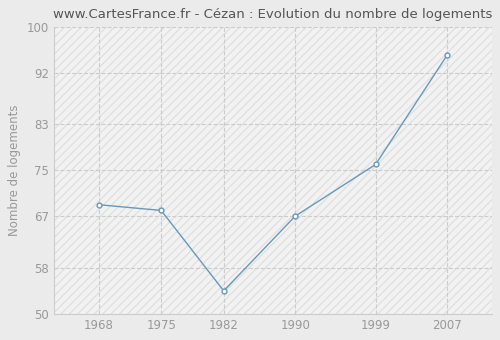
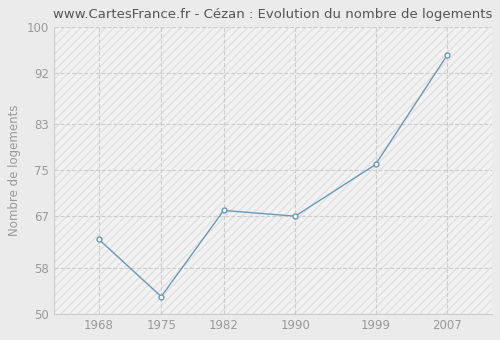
1968: 69 -> 63
1975: 68 -> 53
1982: 54 -> 68
